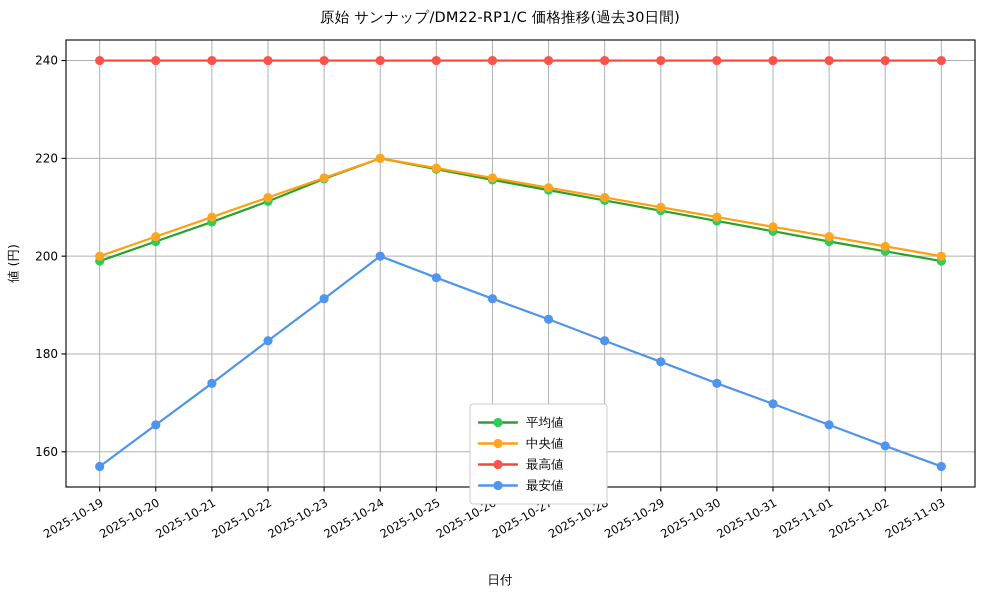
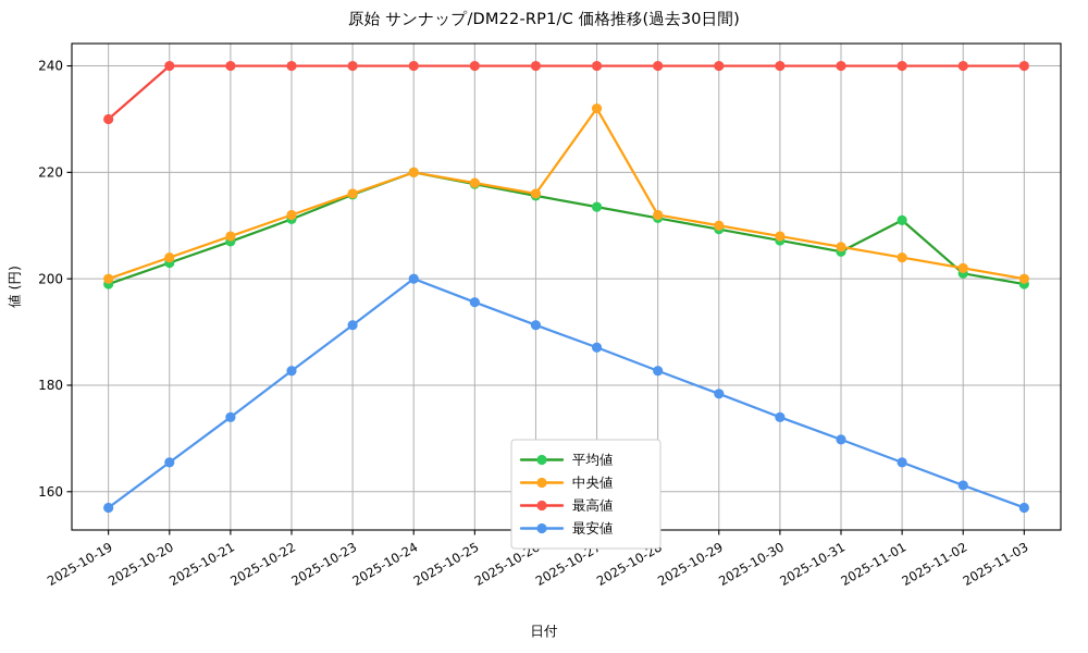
最高値/2025-10-19: 240 -> 230
中央値/2025-10-27: 214 -> 232
平均値/2025-11-01: 203 -> 211
